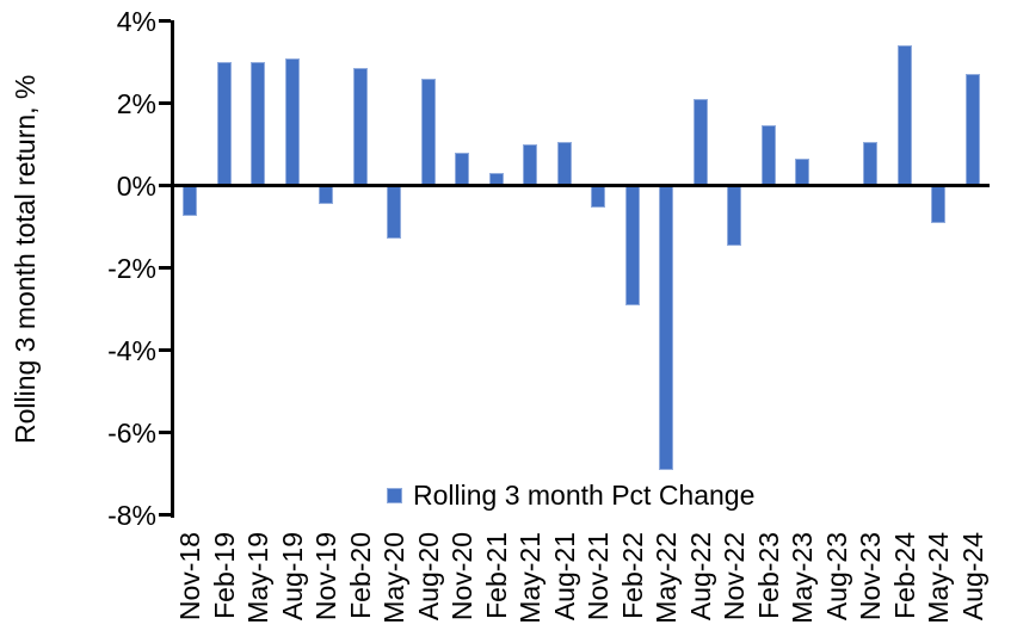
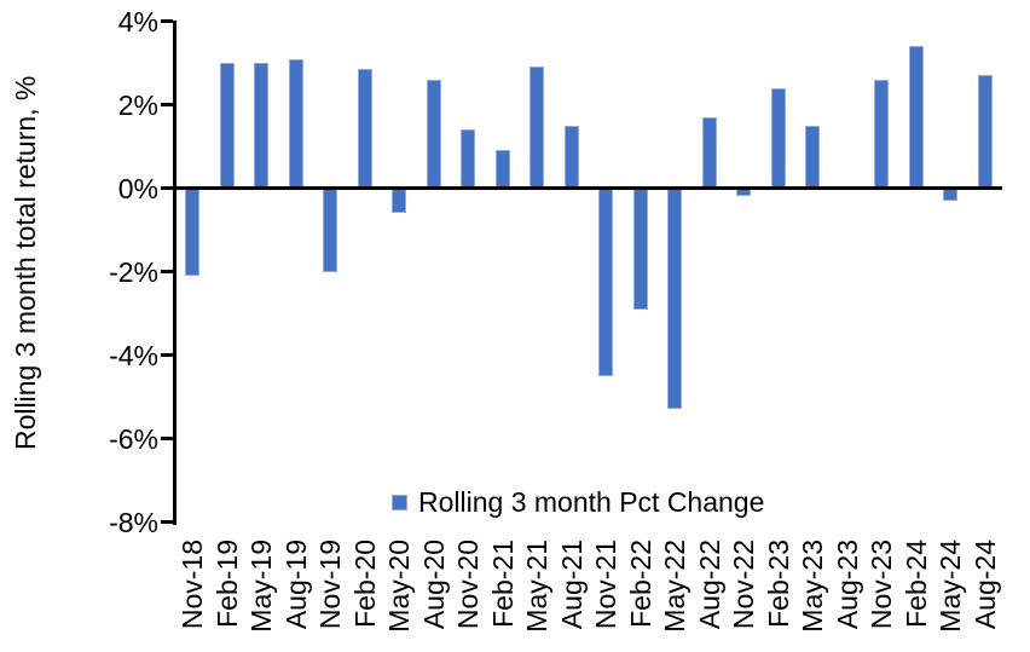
Nov-18: -0.8% -> -2.1%
Nov-19: -0.5% -> -2.0%
May-20: -1.3% -> -0.6%
Nov-20: 0.8% -> 1.4%
Feb-21: 0.3% -> 0.9%
May-21: 1.0% -> 2.9%
Aug-21: 1.1% -> 1.5%
Nov-21: -0.6% -> -4.5%
May-22: -6.9% -> -5.3%
Aug-22: 2.1% -> 1.7%
Nov-22: -1.4% -> -0.2%
Feb-23: 1.4% -> 2.4%
May-23: 0.7% -> 1.5%
Nov-23: 1.1% -> 2.6%
May-24: -0.9% -> -0.3%
